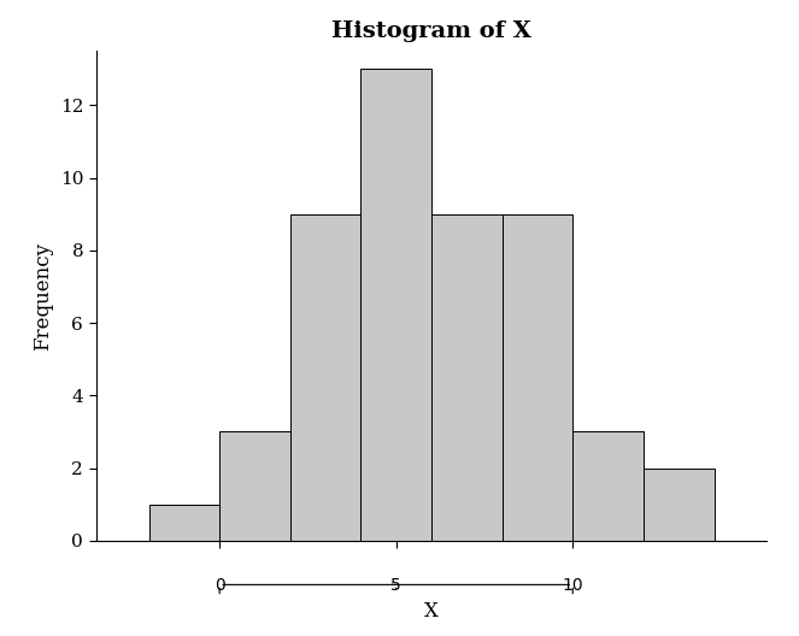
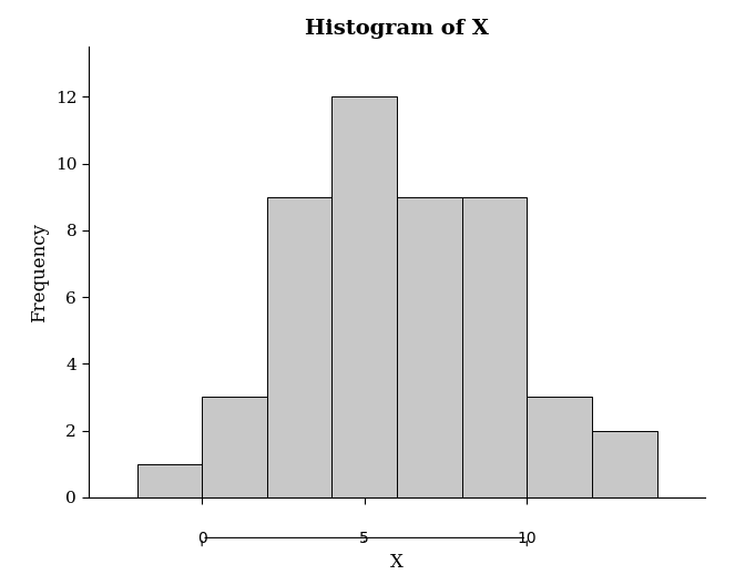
5: 13 -> 12
